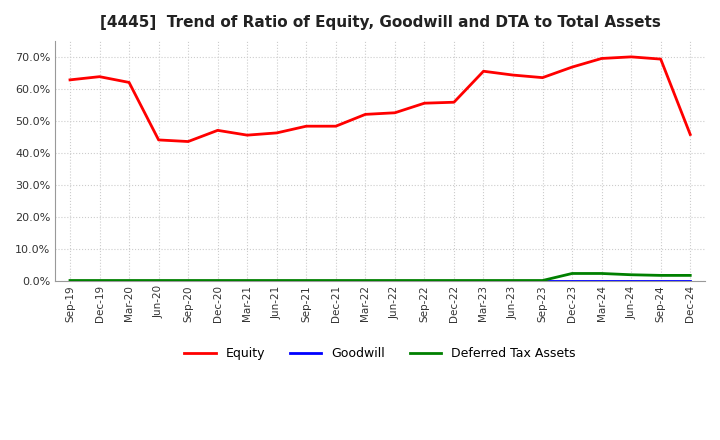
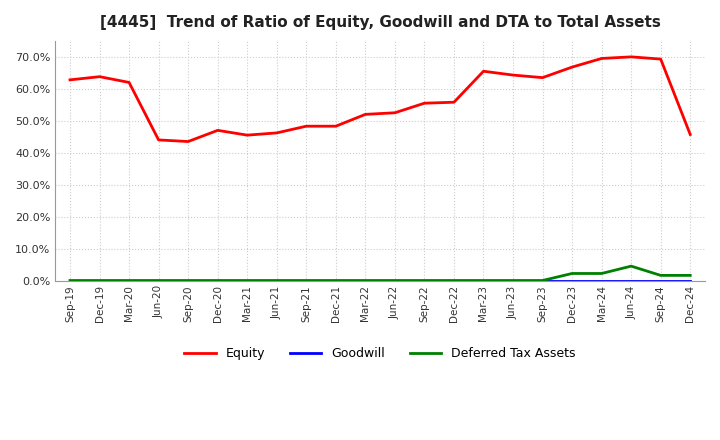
Deferred Tax Assets/Jun-24: 1.8% -> 4.5%
